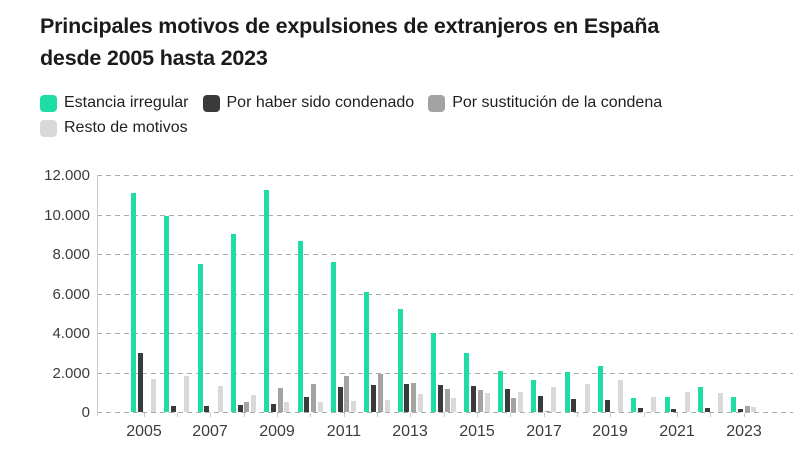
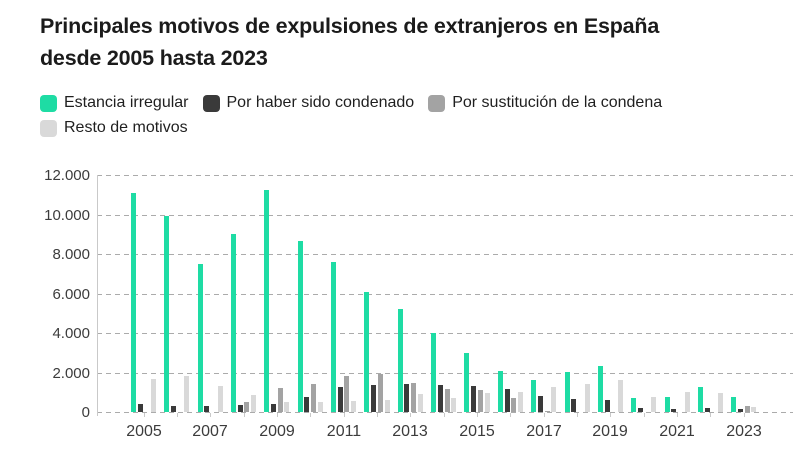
Por haber sido condenado/2005: 3000 -> 400
